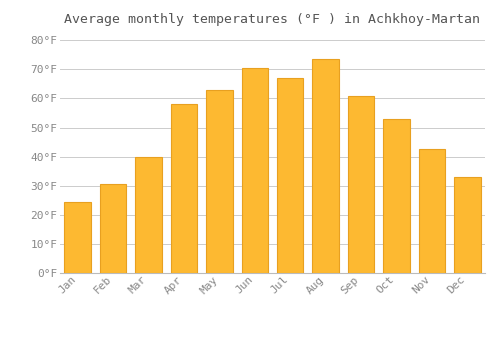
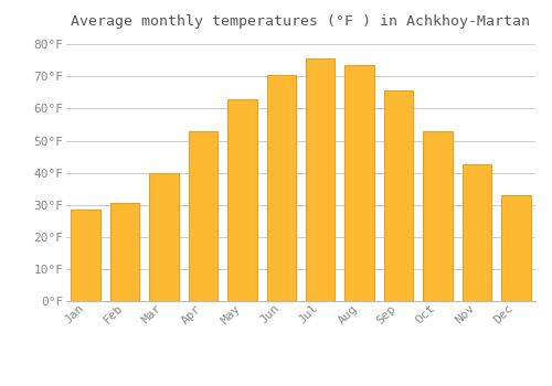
Jan: 24.5°F -> 28.5°F
Apr: 58.0°F -> 53.0°F
Jul: 67.0°F -> 75.5°F
Sep: 61.0°F -> 65.5°F
